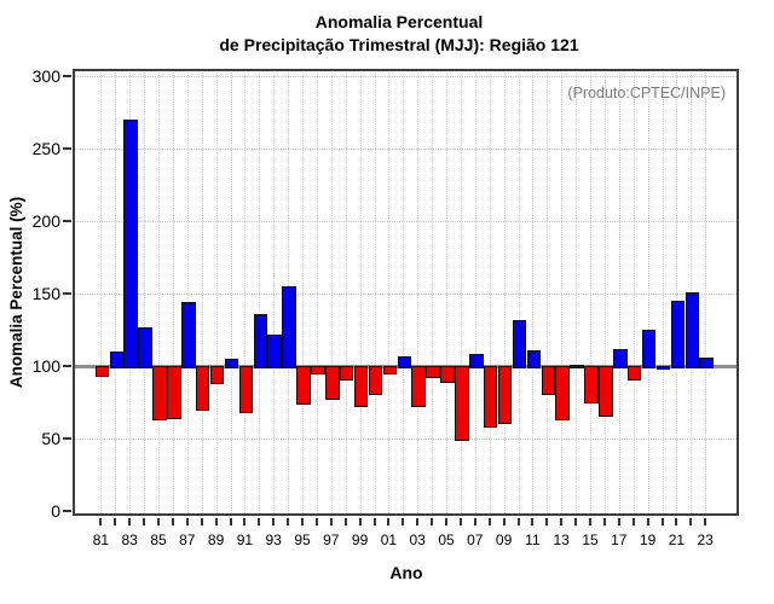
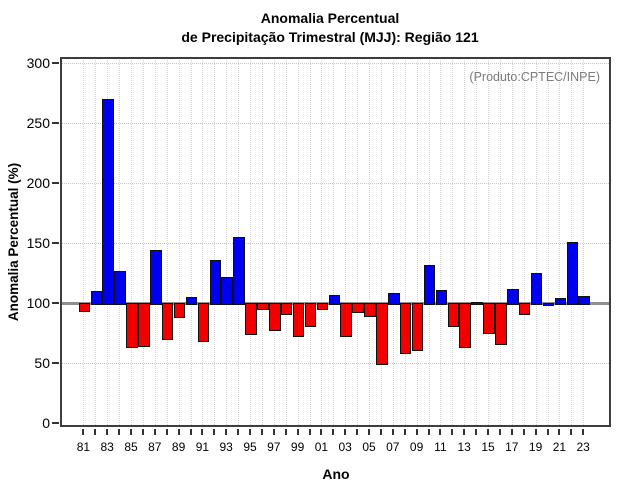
21: 145 -> 104
